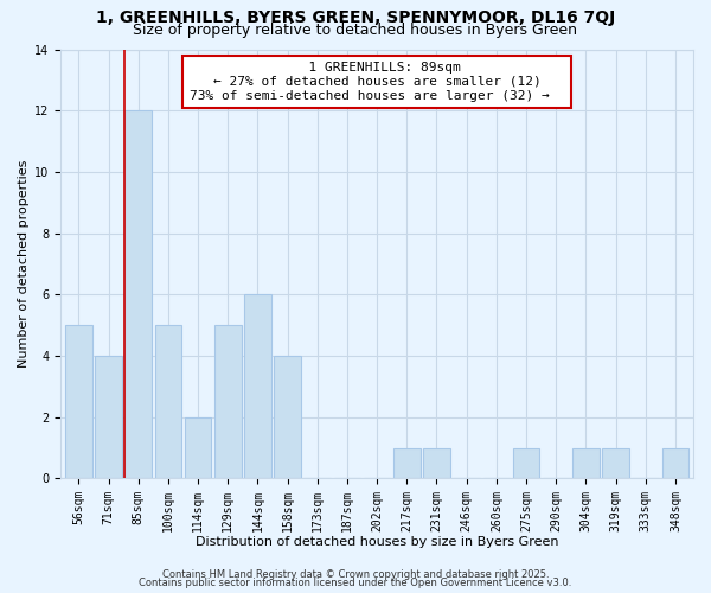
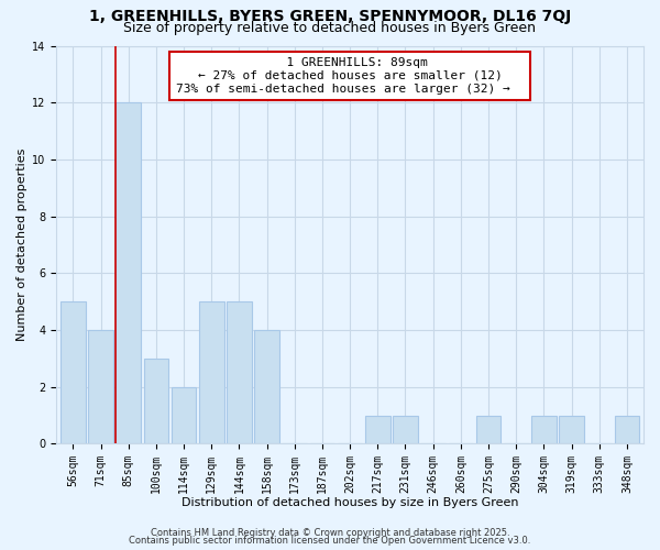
100sqm: 5 -> 3
144sqm: 6 -> 5
